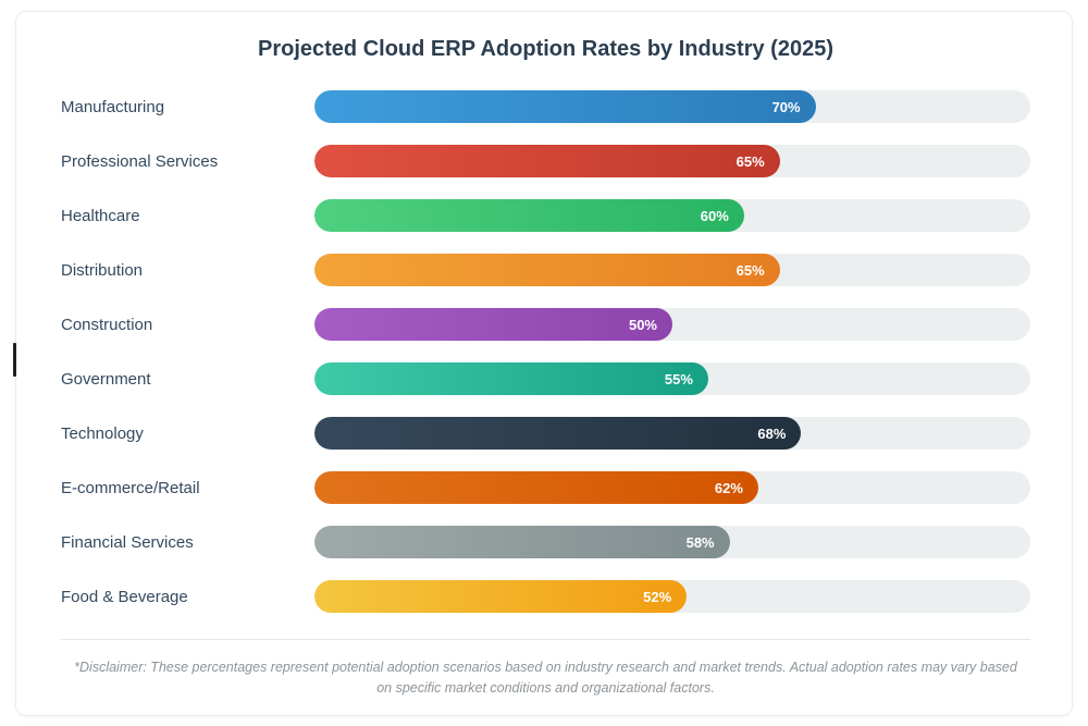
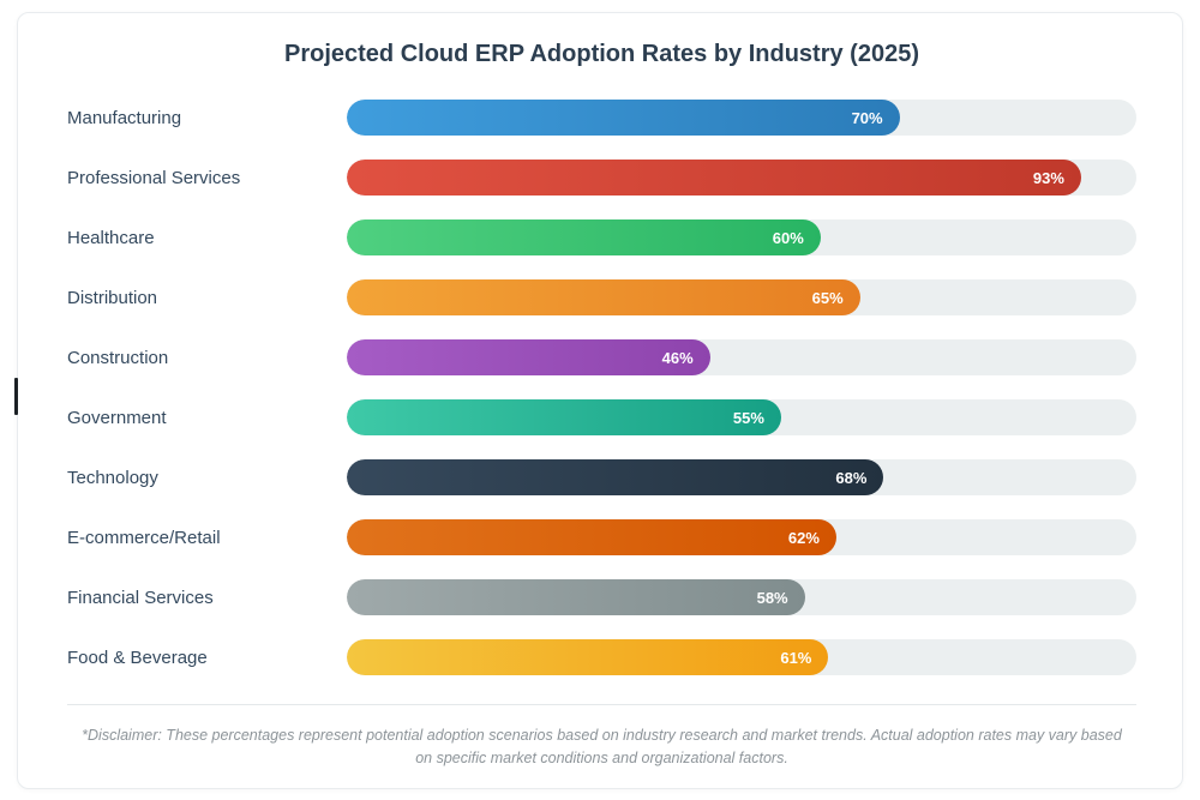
Professional Services: 65% -> 93%
Construction: 50% -> 46%
Food & Beverage: 52% -> 61%
